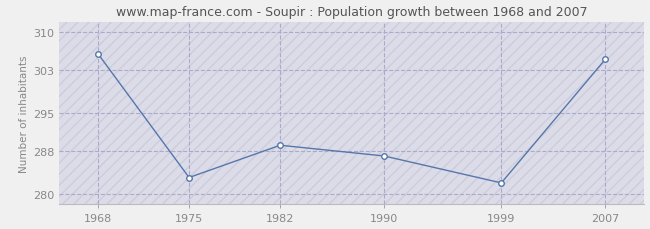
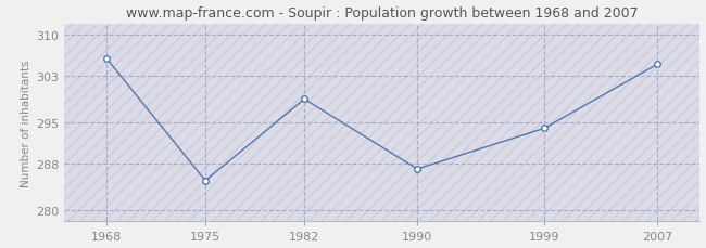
1975: 283 -> 285
1982: 289 -> 299
1999: 282 -> 294
